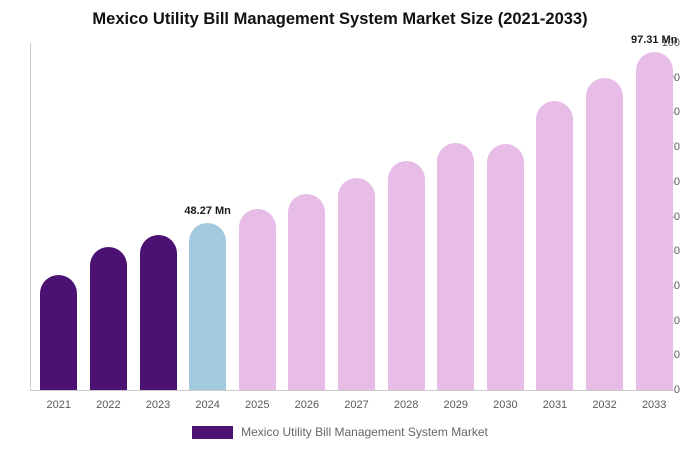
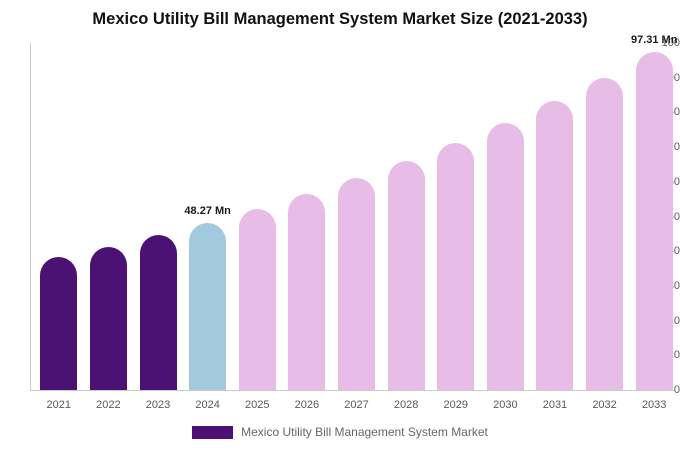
2021: 33 -> 38
2030: 71 -> 77
